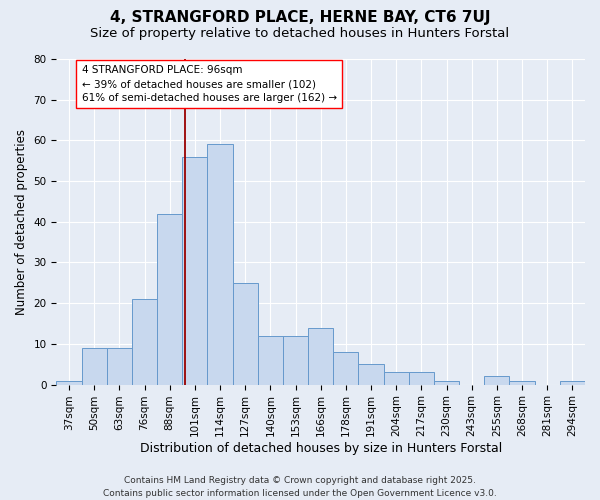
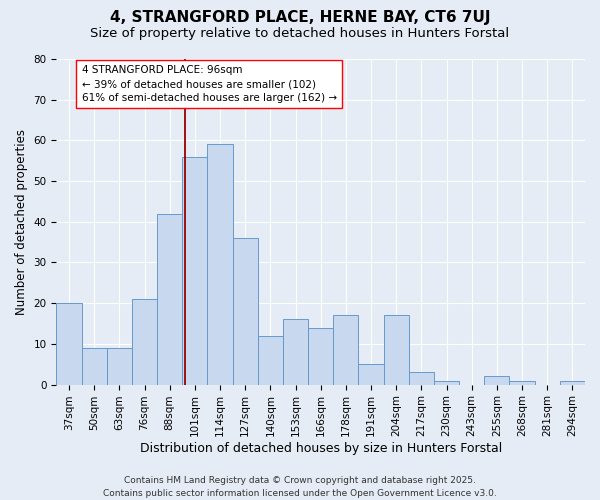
37sqm: 1 -> 20
127sqm: 25 -> 36
153sqm: 12 -> 16
178sqm: 8 -> 17
204sqm: 3 -> 17
